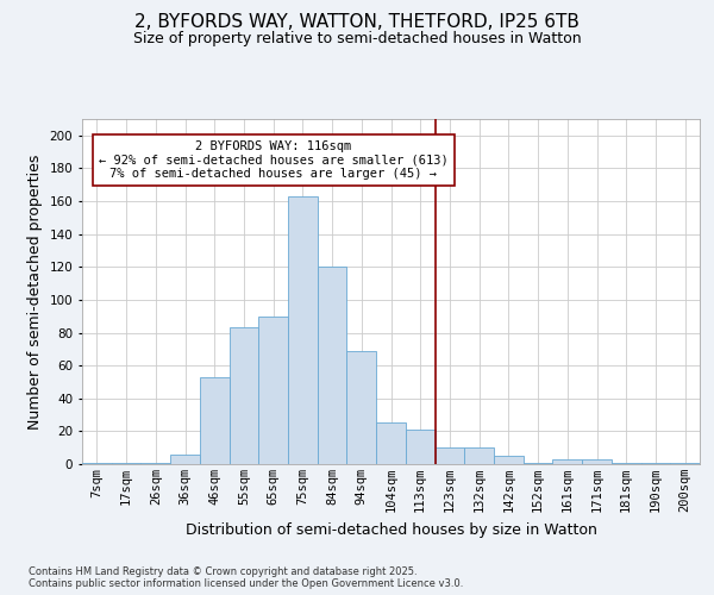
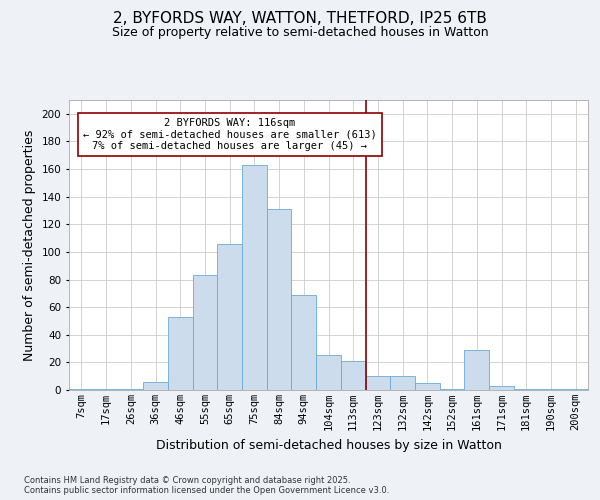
65sqm: 90 -> 106
84sqm: 120 -> 131
161sqm: 3 -> 29
